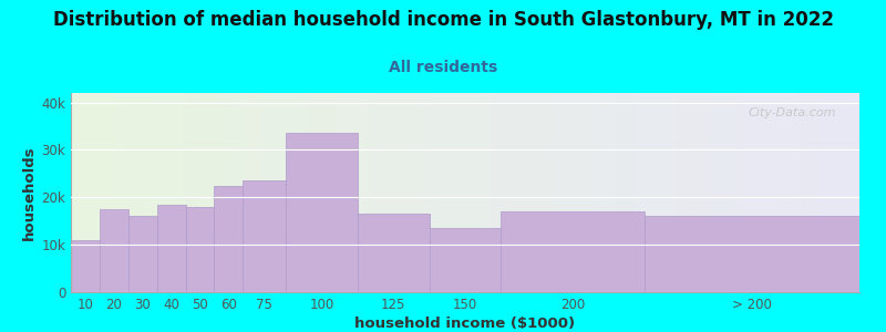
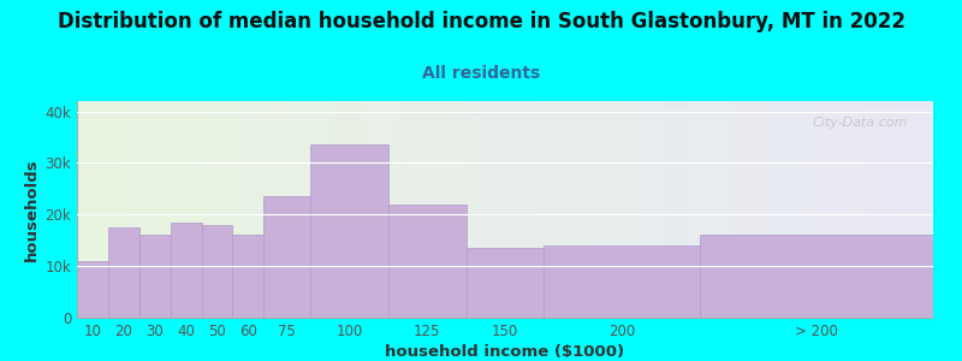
60: 22.5k -> 16.0k
125: 16.5k -> 22.0k
200: 17.0k -> 14.0k
